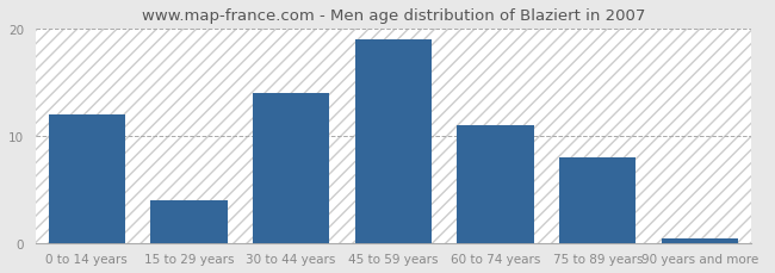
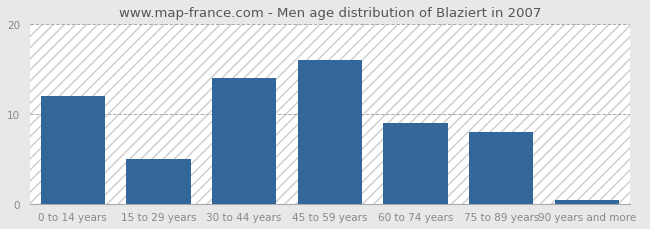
15 to 29 years: 4.0 -> 5.0
45 to 59 years: 19.0 -> 16.0
60 to 74 years: 11.0 -> 9.0
